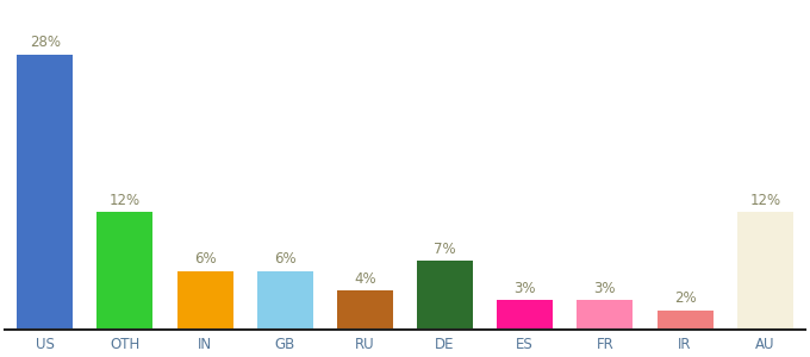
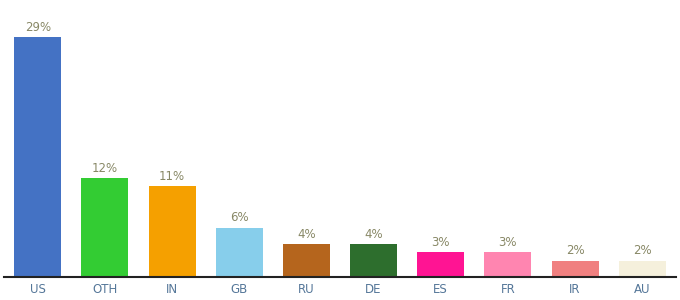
US: 28% -> 29%
IN: 6% -> 11%
DE: 7% -> 4%
AU: 12% -> 2%
